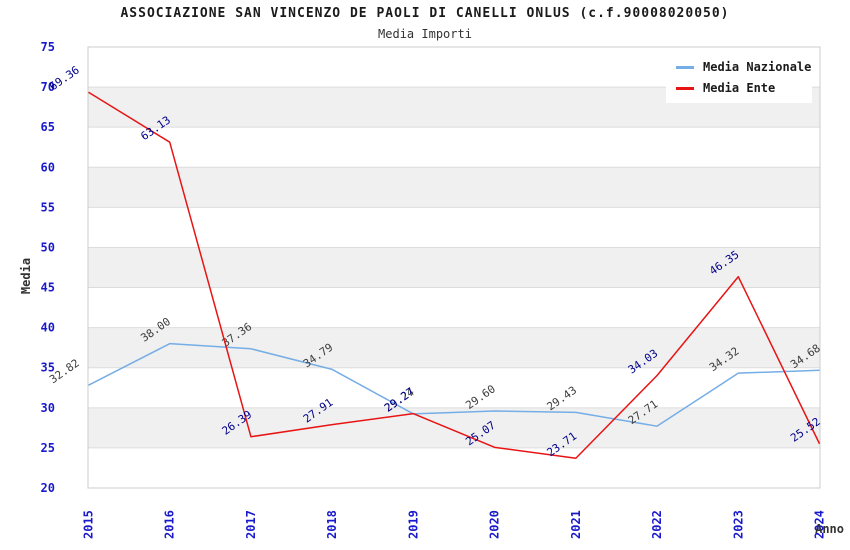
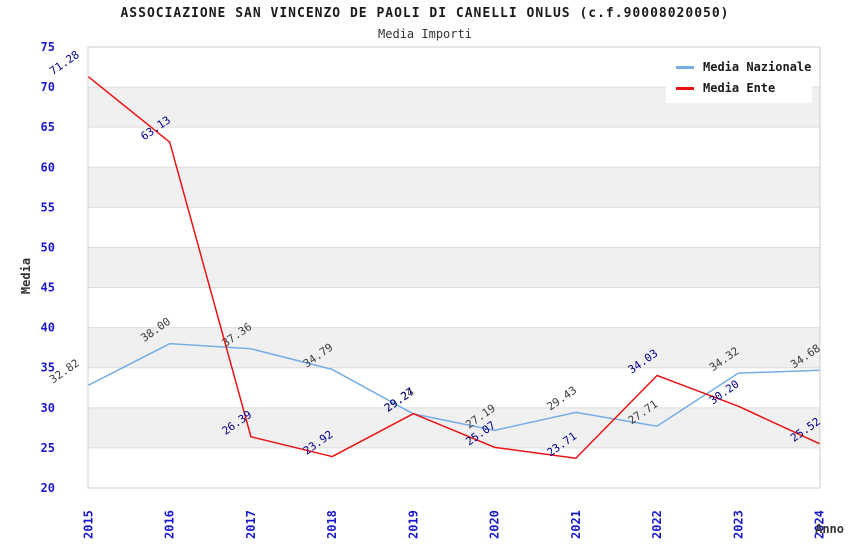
Media Ente/2015: 69.36 -> 71.28
Media Ente/2018: 27.91 -> 23.92
Media Nazionale/2020: 29.60 -> 27.19
Media Ente/2023: 46.35 -> 30.20
